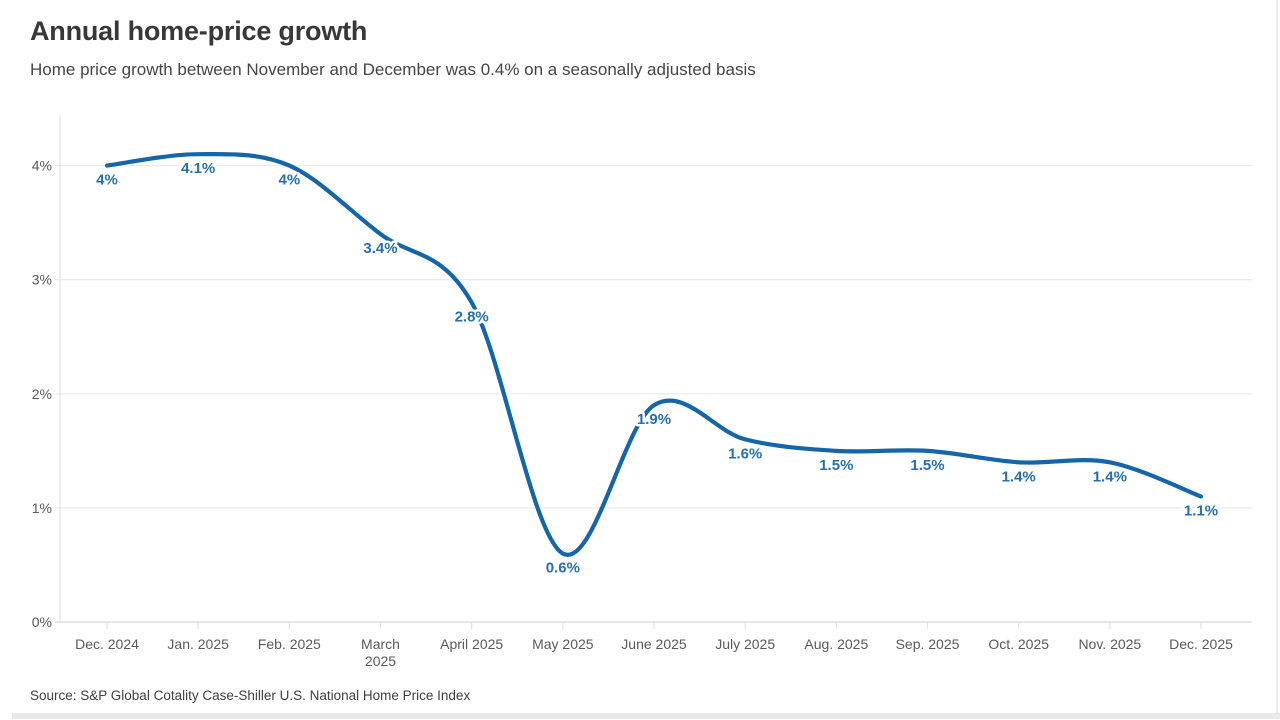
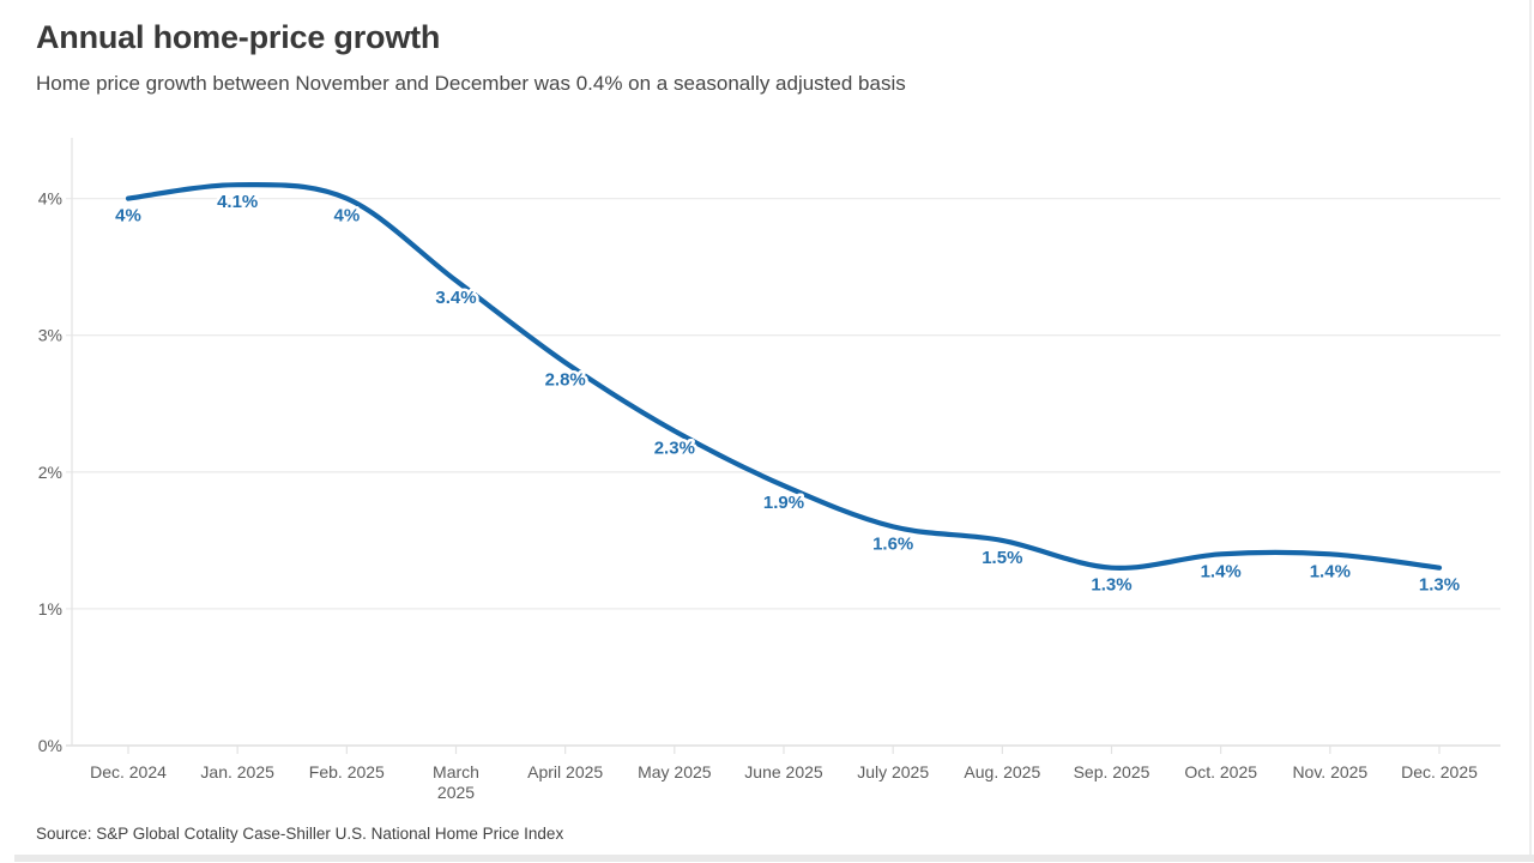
May 2025: 0.6% -> 2.3%
Sep. 2025: 1.5% -> 1.3%
Dec. 2025: 1.1% -> 1.3%
